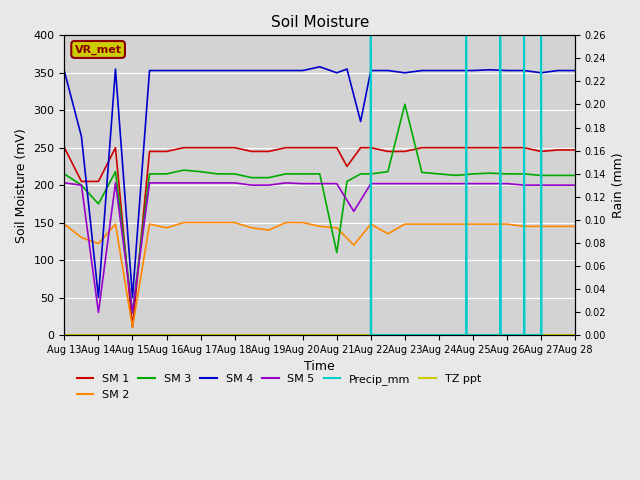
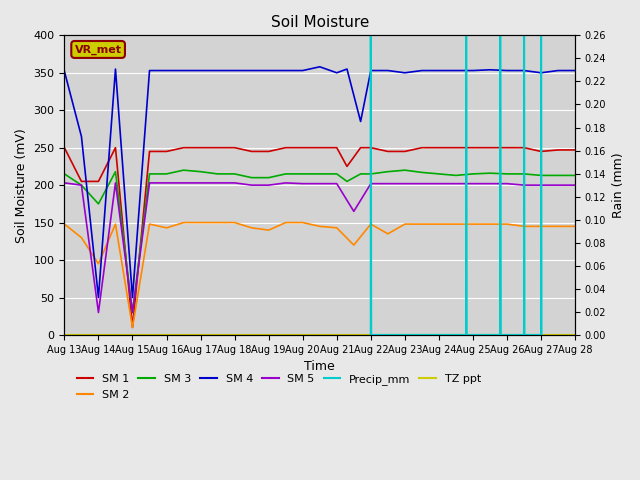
SM 2/Aug 14: 122 -> 95
SM 3/Aug 21: 110 -> 215
SM 3/Aug 23: 308 -> 220
